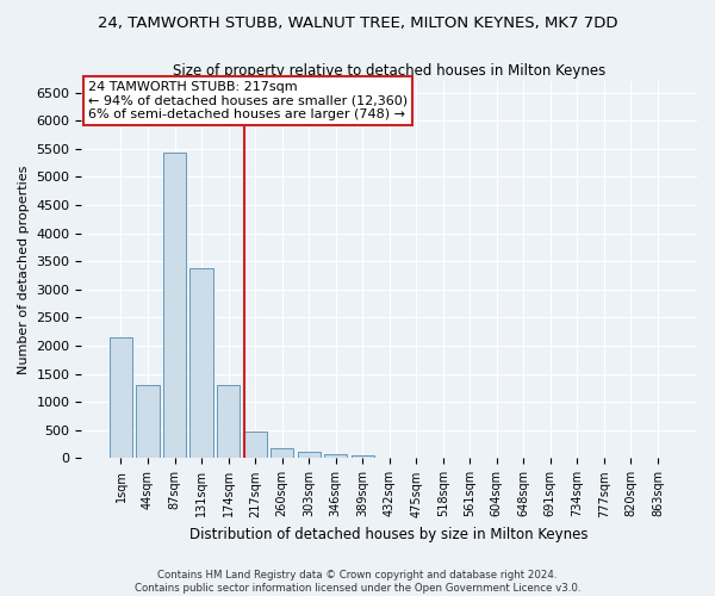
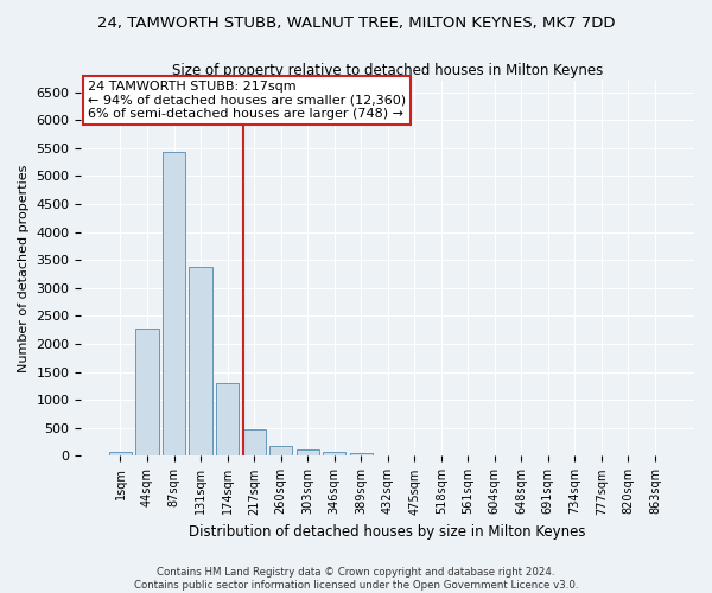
1sqm: 2150 -> 80
44sqm: 1300 -> 2280
